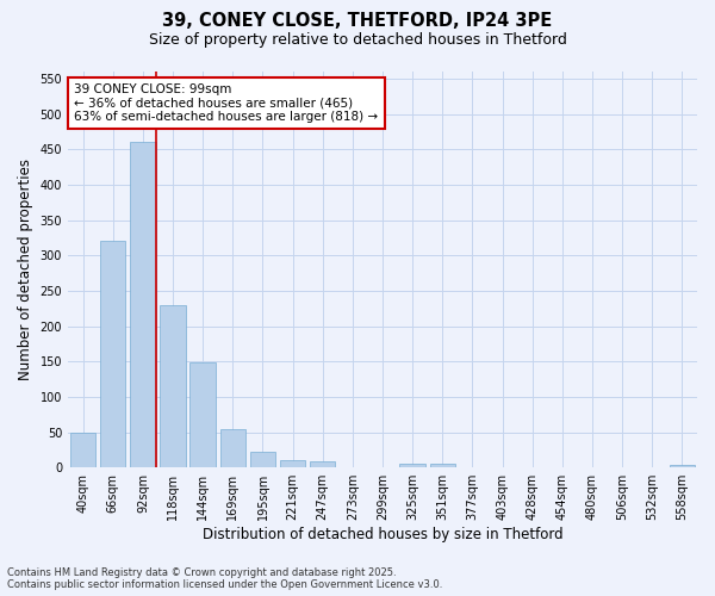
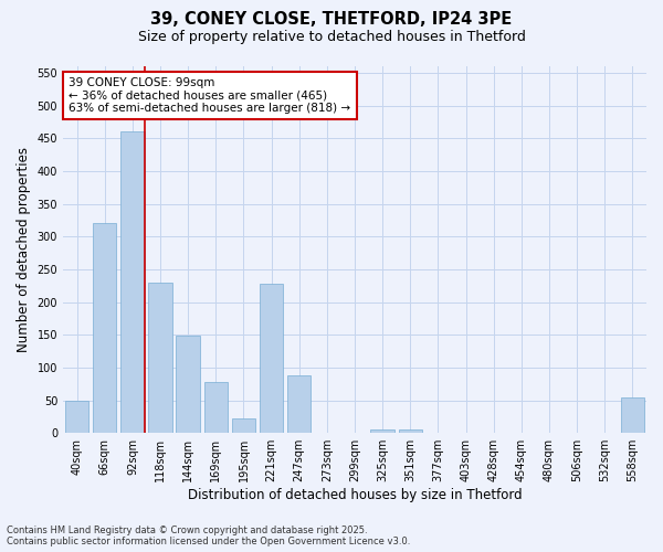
169sqm: 55 -> 78
221sqm: 10 -> 228
247sqm: 8 -> 88
558sqm: 3 -> 54
